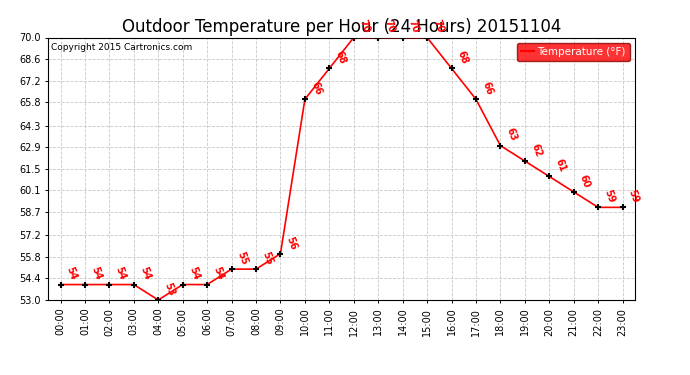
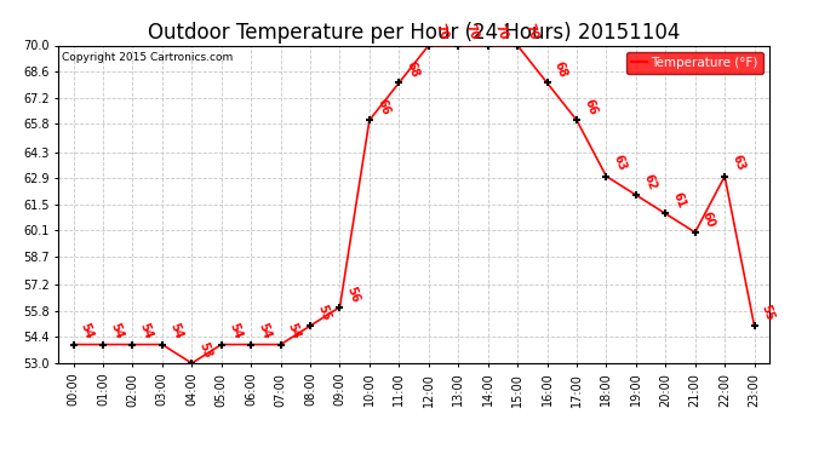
07:00: 55 -> 54
22:00: 59 -> 63
23:00: 59 -> 55
